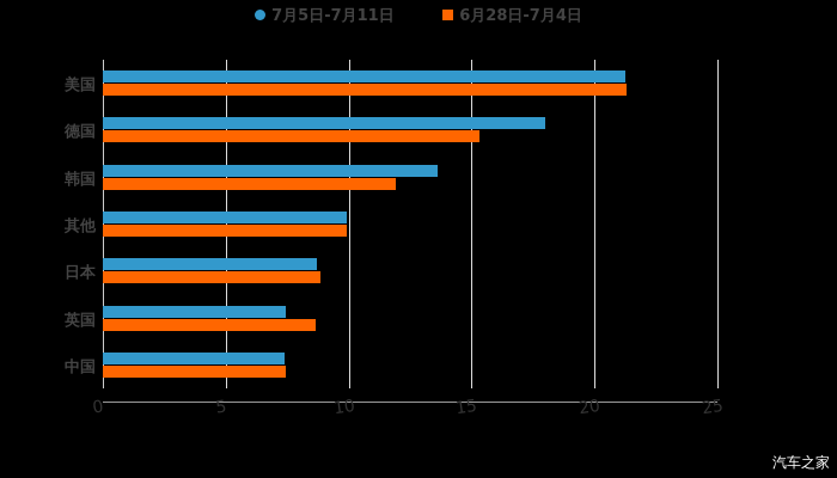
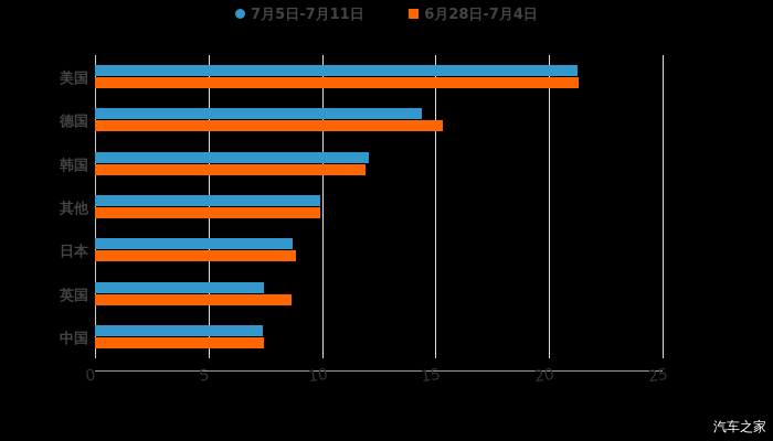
7月5日-7月11日/德国: 18.0 -> 14.4
7月5日-7月11日/韩国: 13.6 -> 12.1
